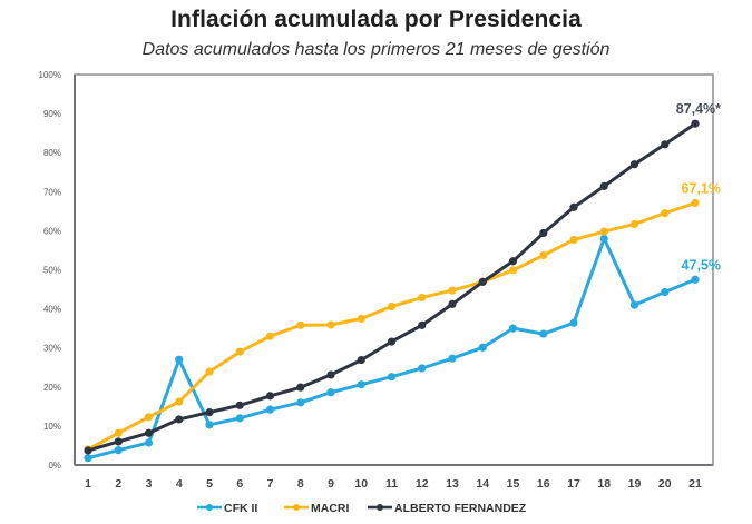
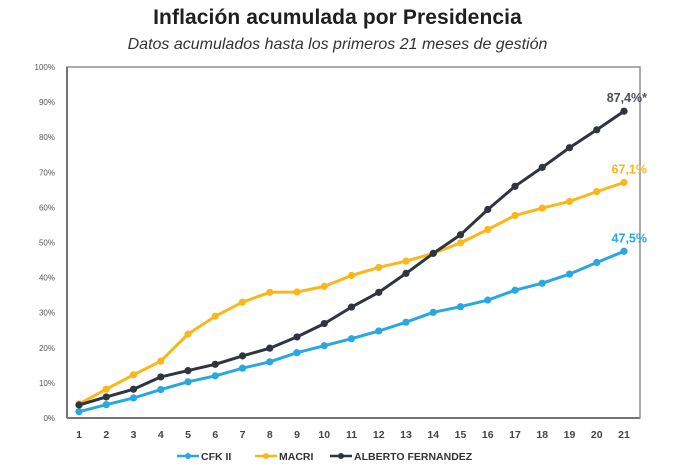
CFK II/4: 27% -> 8%
CFK II/15: 35% -> 32%
CFK II/18: 58% -> 38%
